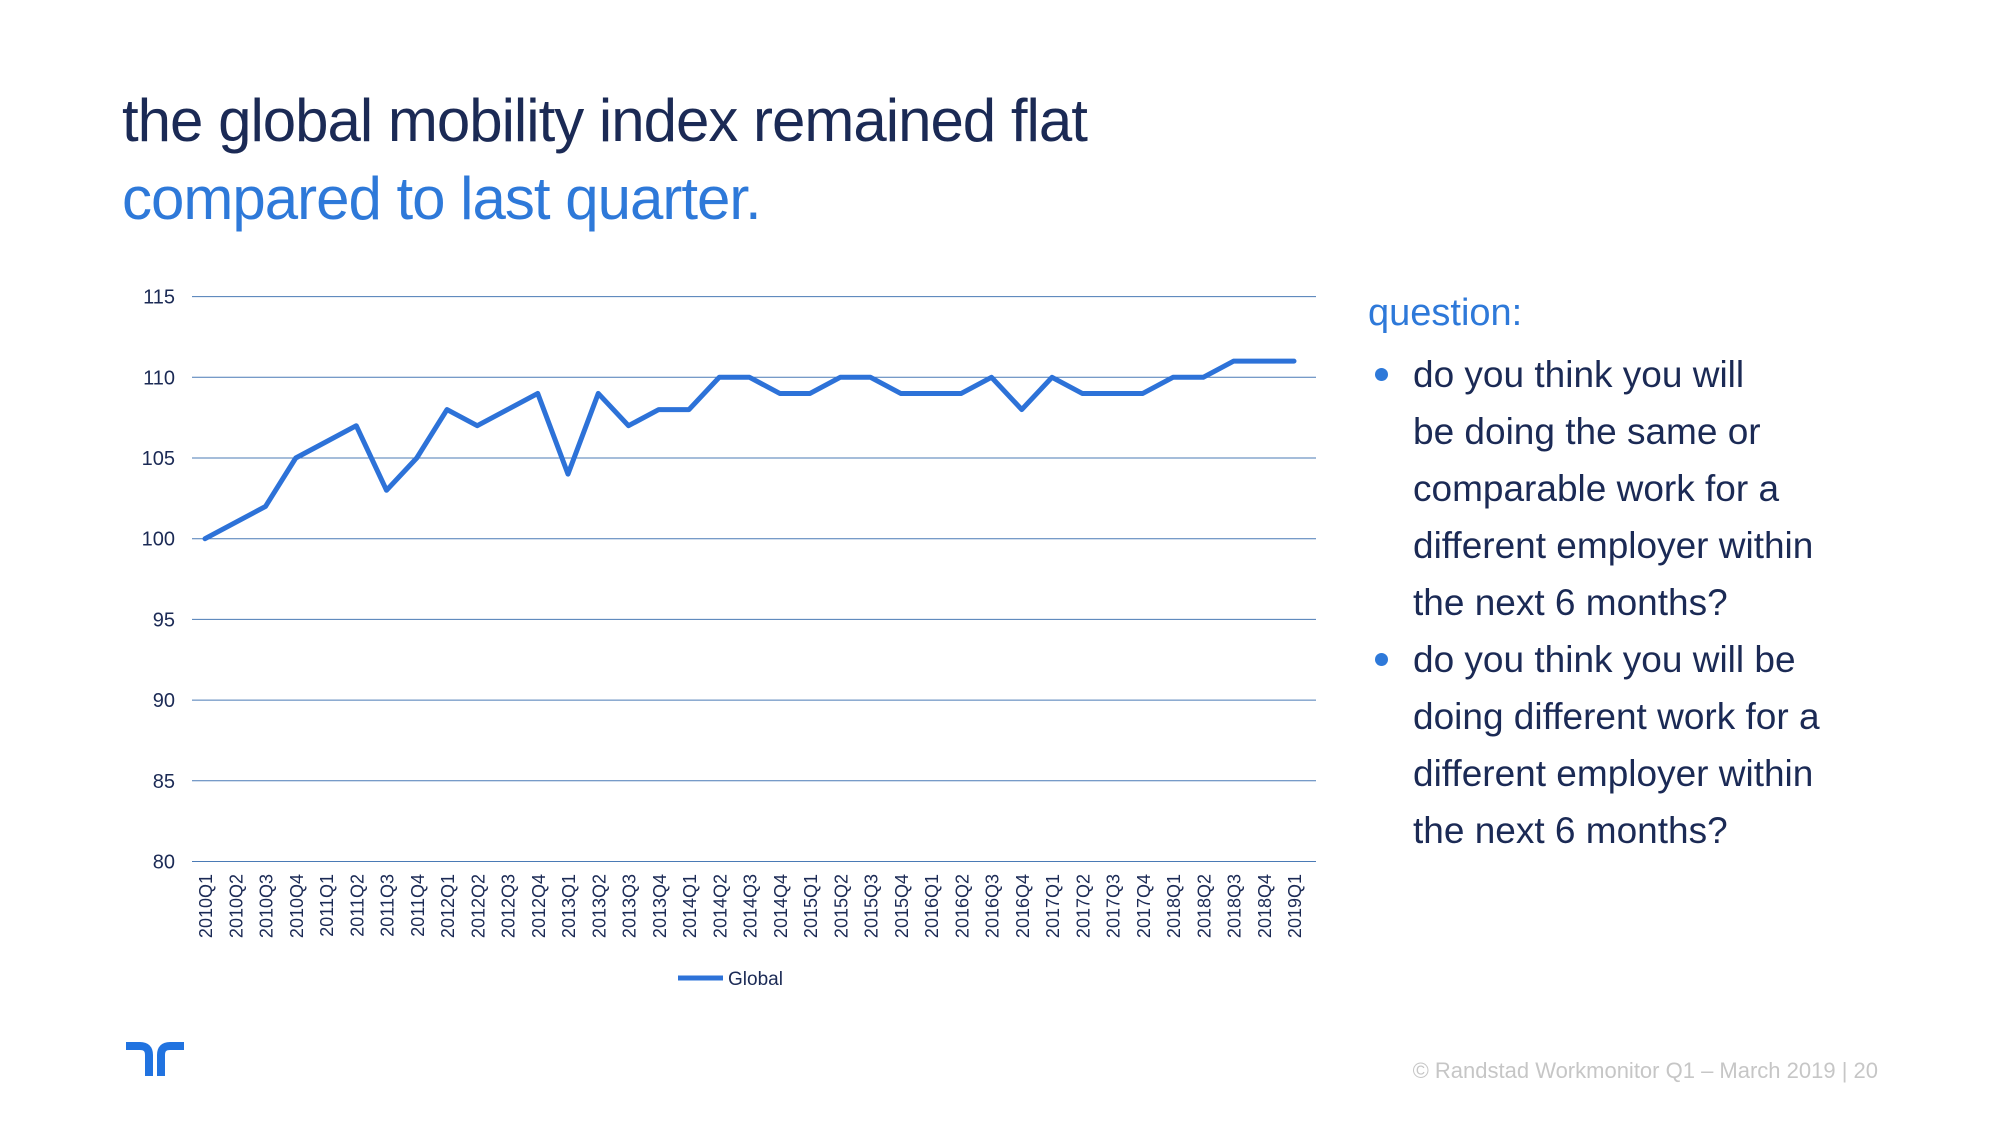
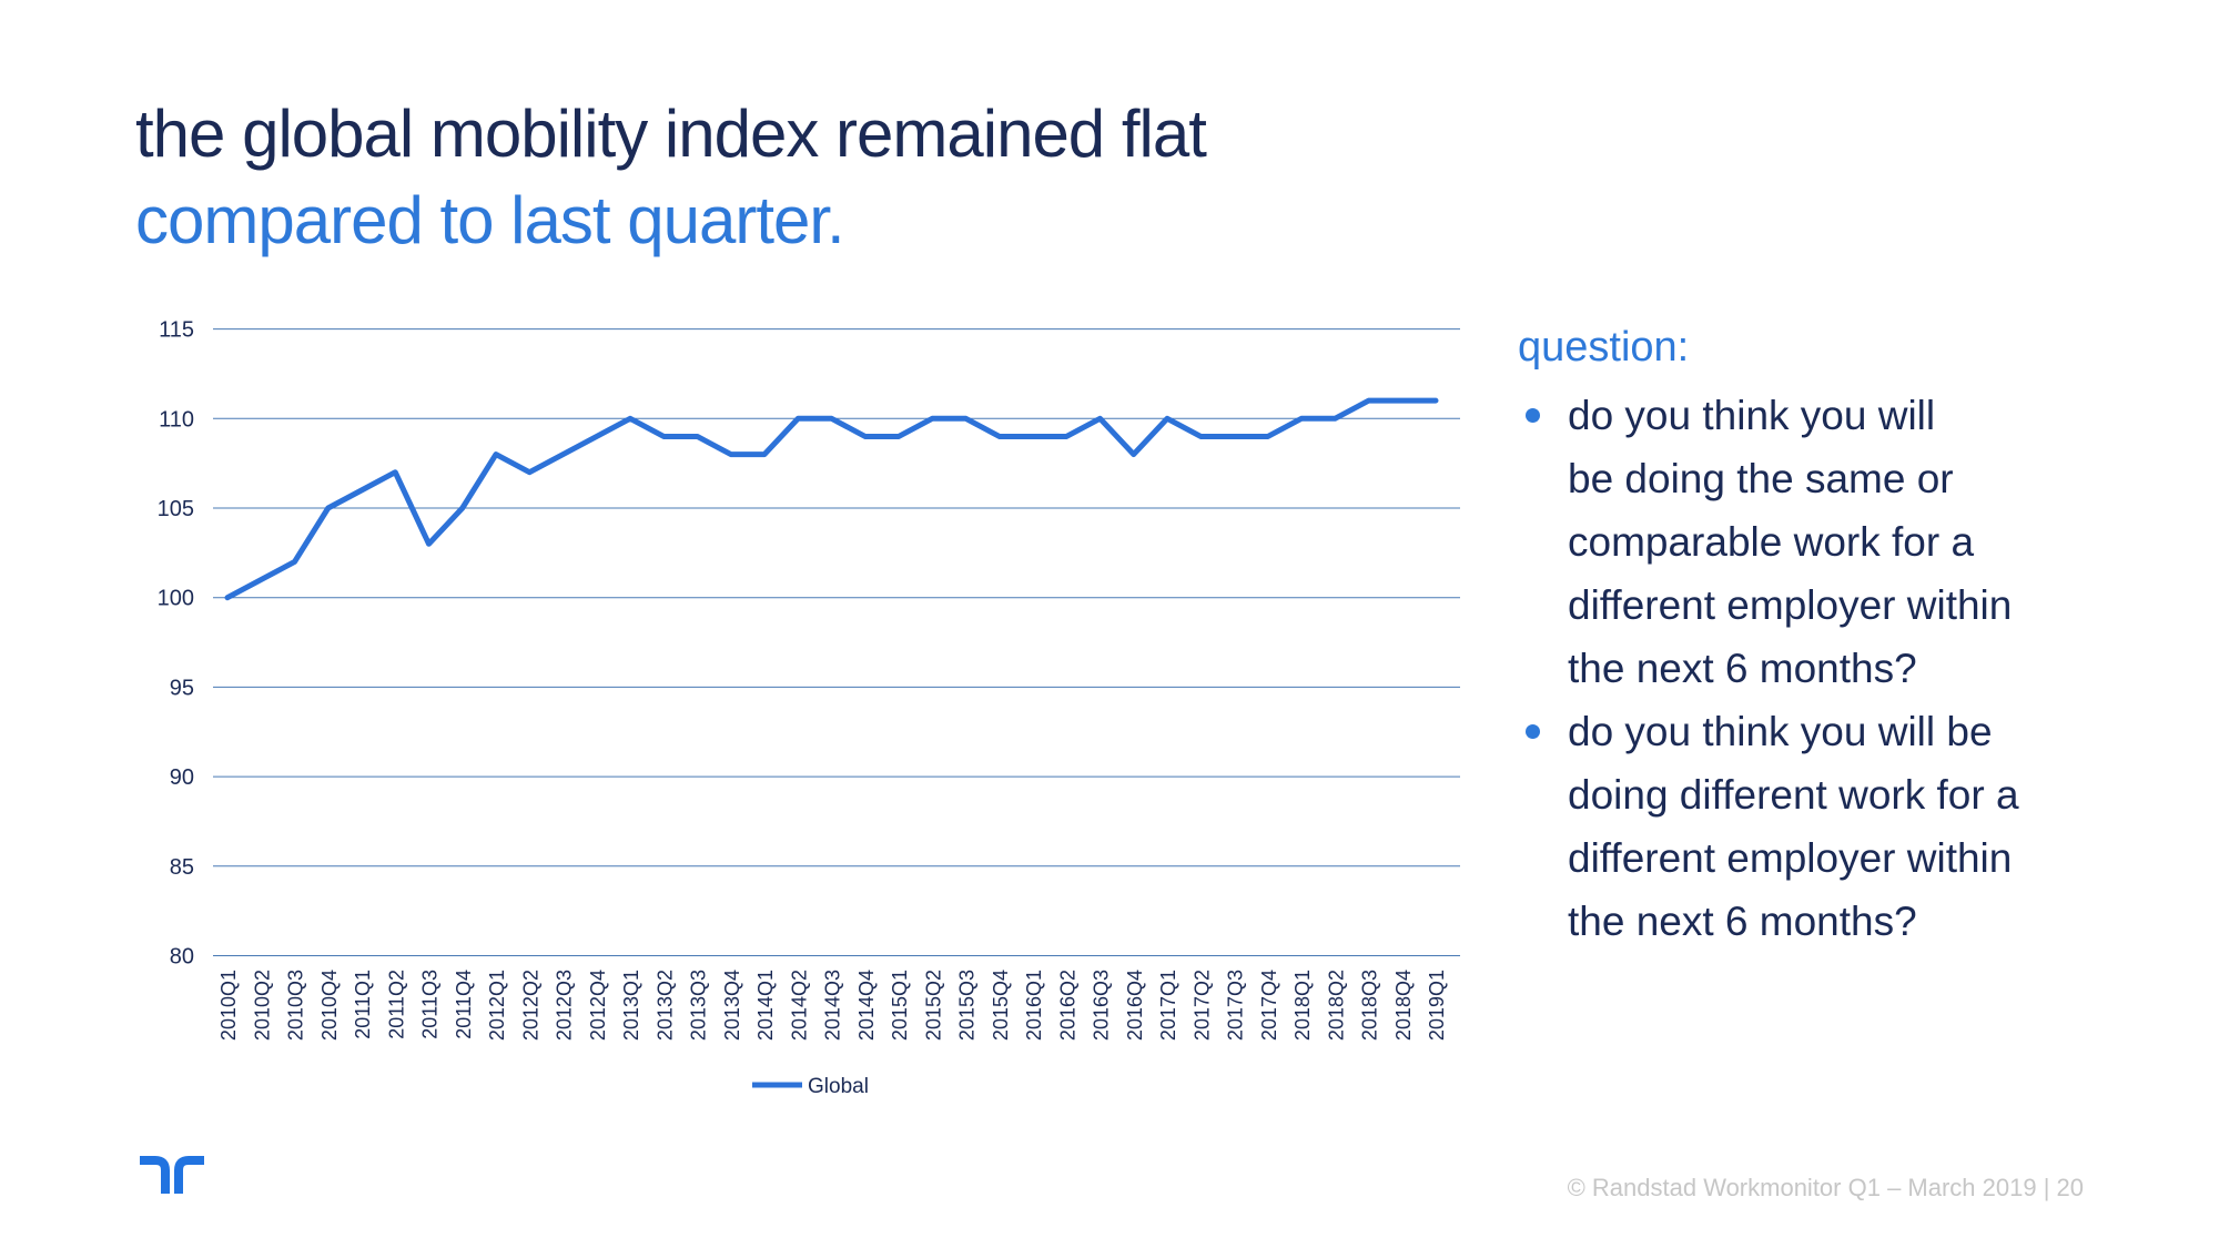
2013Q1: 104 -> 110
2013Q3: 107 -> 109
